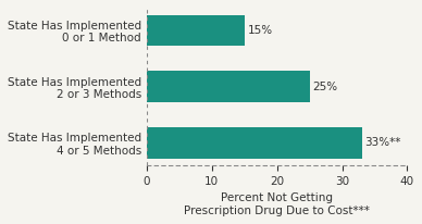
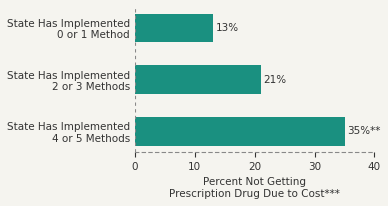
State Has Implemented 0 or 1 Method: 15% -> 13%
State Has Implemented 2 or 3 Methods: 25% -> 21%
State Has Implemented 4 or 5 Methods: 33%** -> 35%**
